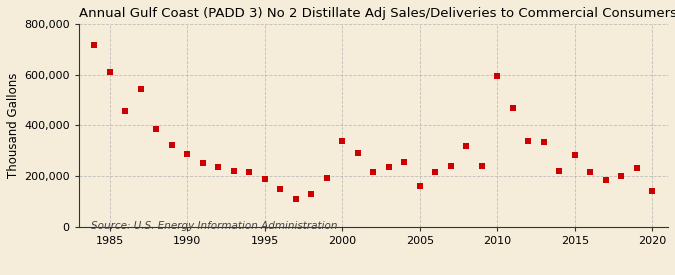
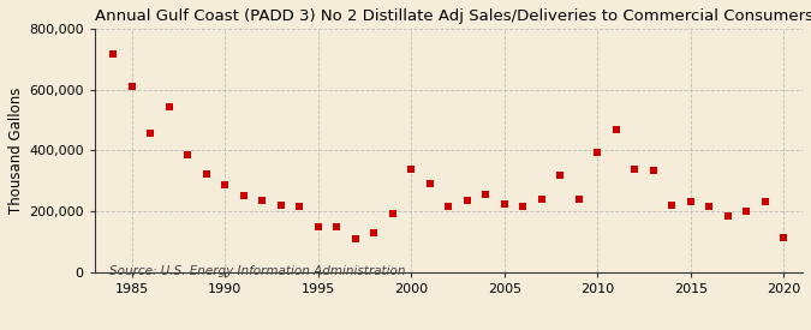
1995: 190,000 -> 148,000
2005: 160,000 -> 225,000
2010: 595,000 -> 395,000
2015: 285,000 -> 232,000
2020: 140,000 -> 113,000
